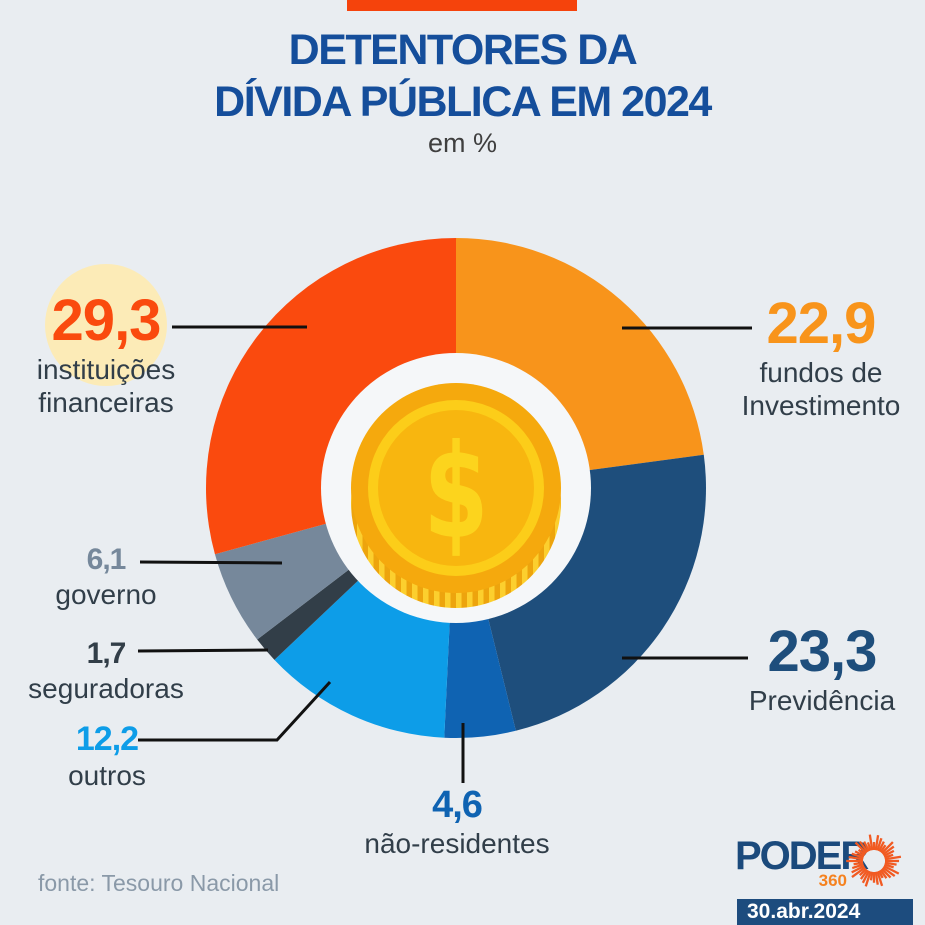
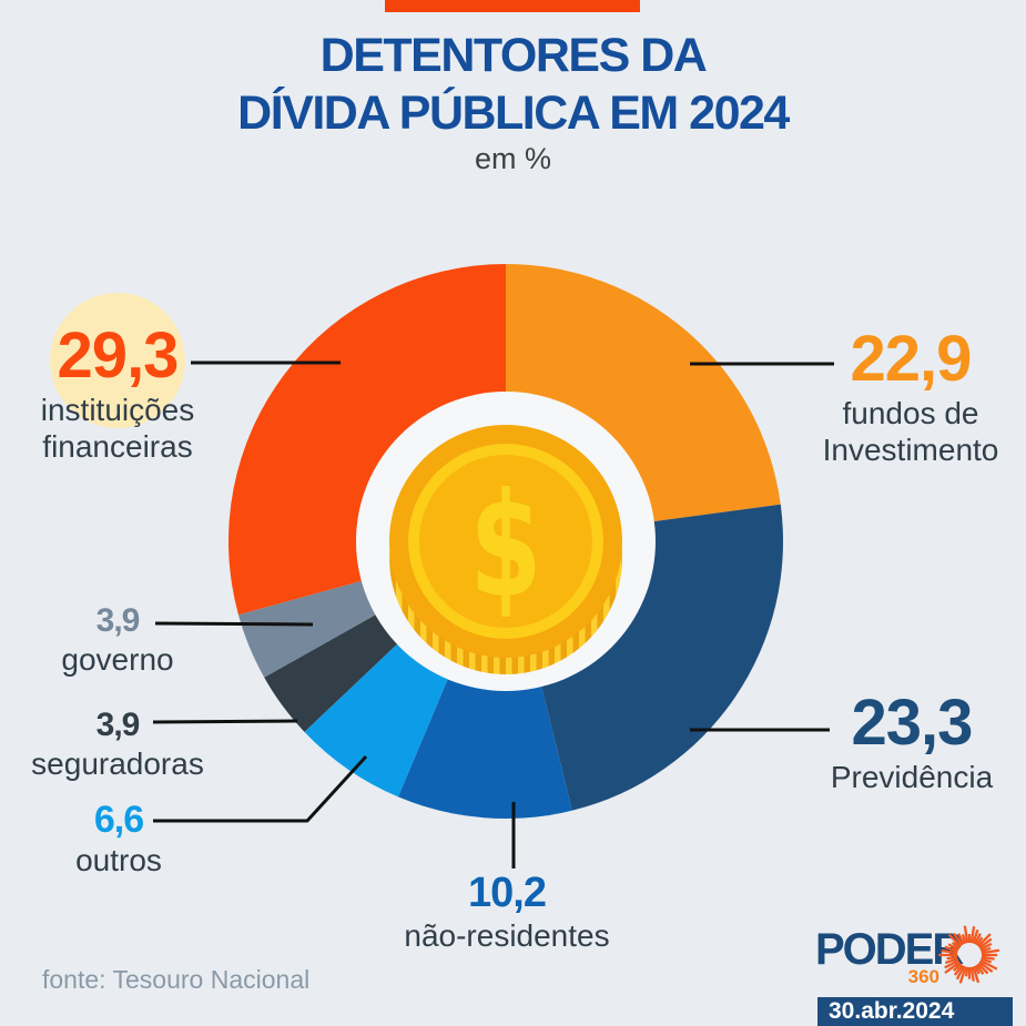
não-residentes: 4,6 -> 10,2
outros: 12,2 -> 6,6
seguradoras: 1,7 -> 3,9
governo: 6,1 -> 3,9
